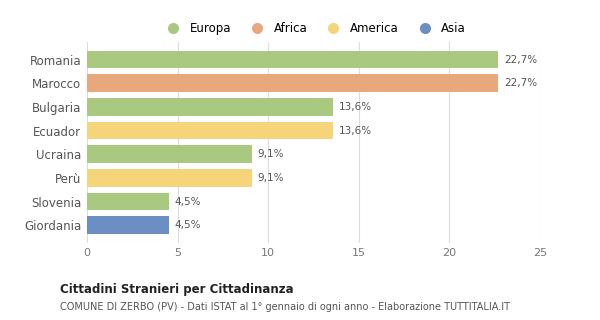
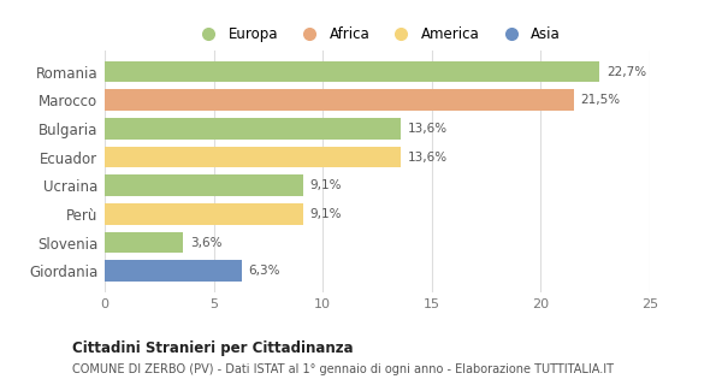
Marocco: 22,7% -> 21,5%
Slovenia: 4,5% -> 3,6%
Giordania: 4,5% -> 6,3%
